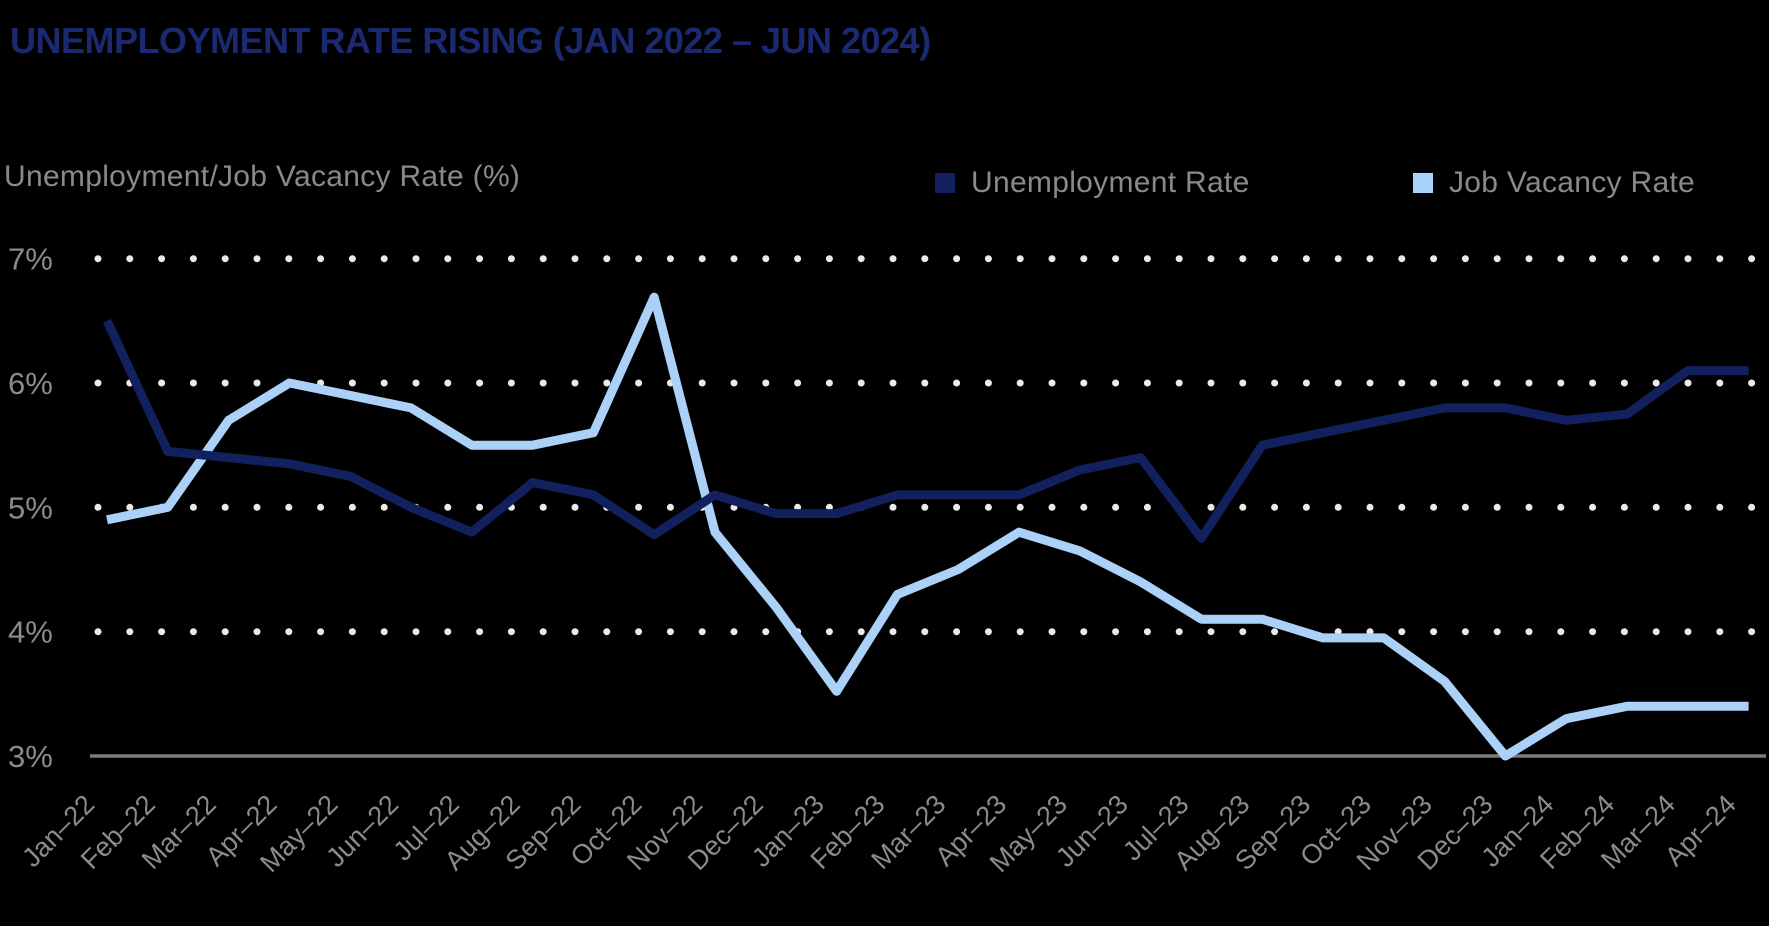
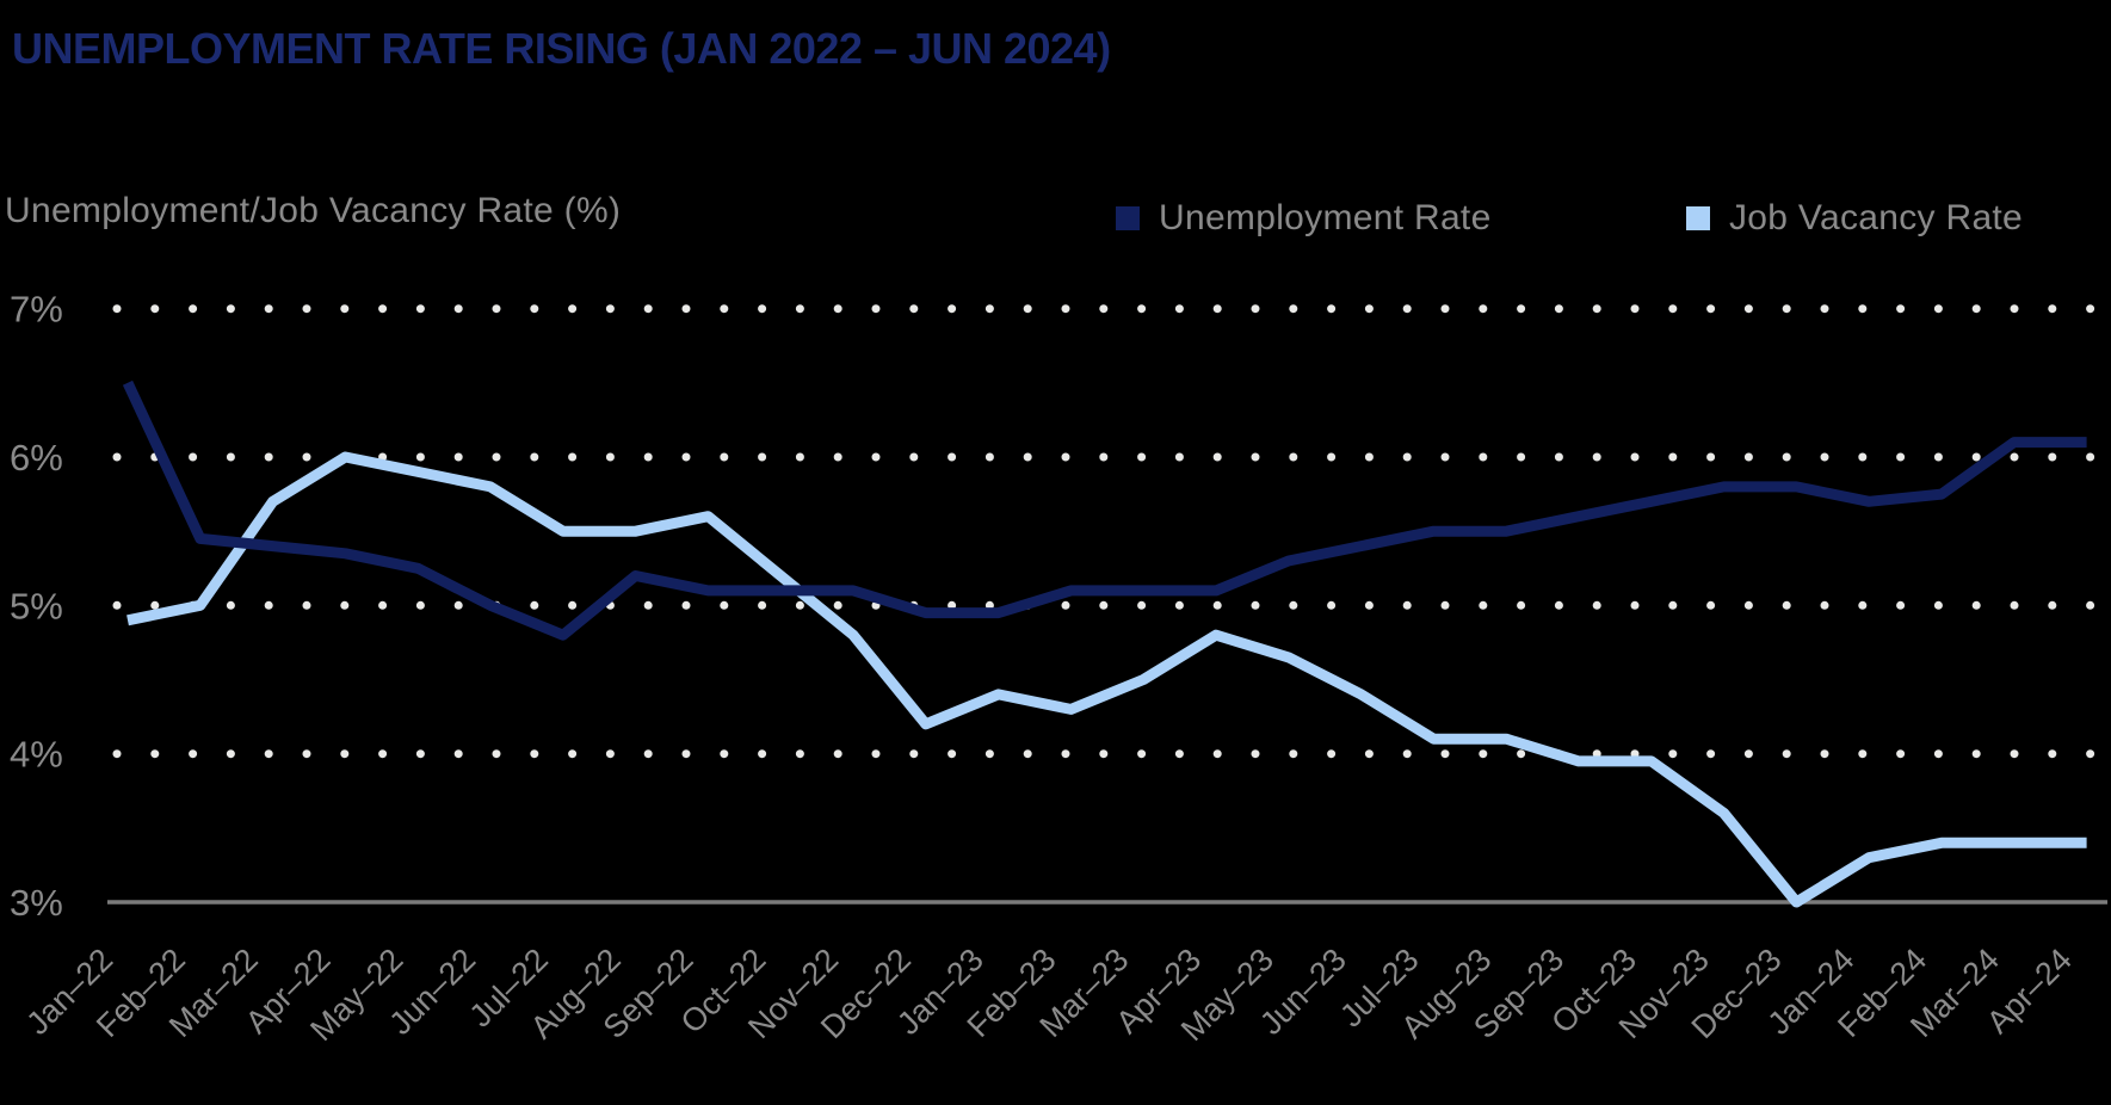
Job Vacancy Rate/Oct–22: 6.69% -> 5.20%
Unemployment Rate/Oct–22: 4.78% -> 5.10%
Job Vacancy Rate/Jan–23: 3.52% -> 4.40%
Unemployment Rate/Jul–23: 4.75% -> 5.50%
